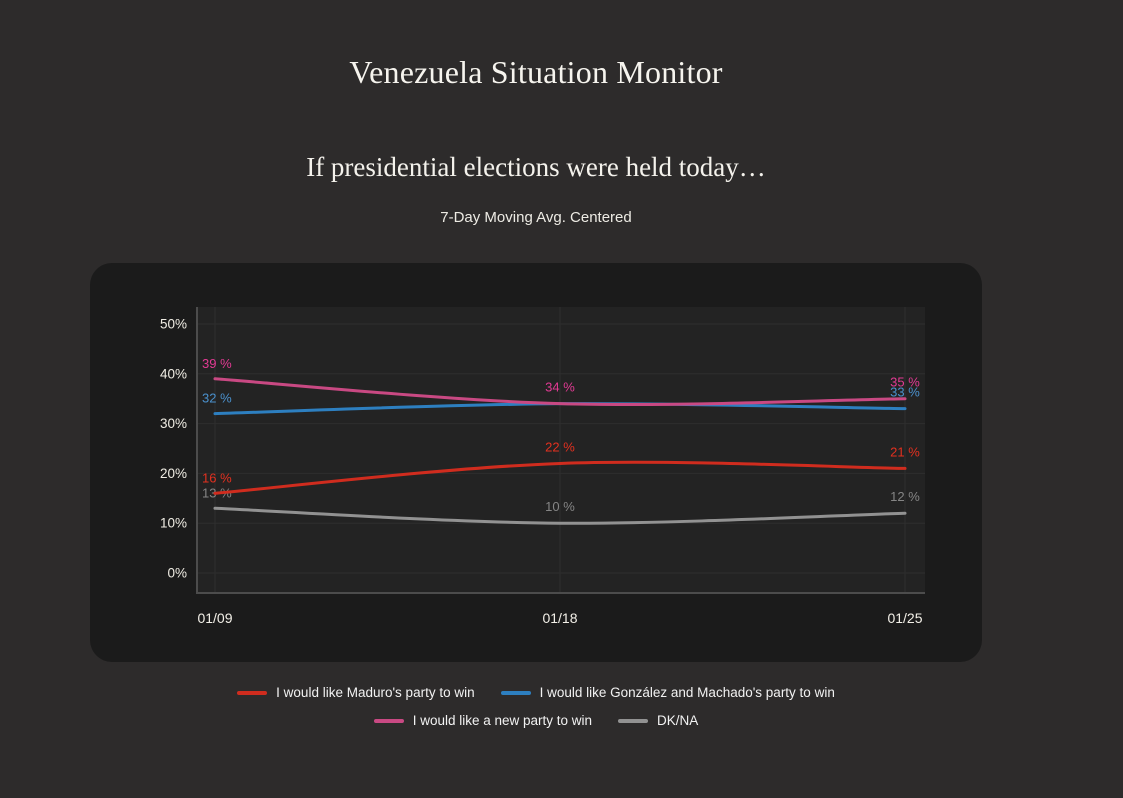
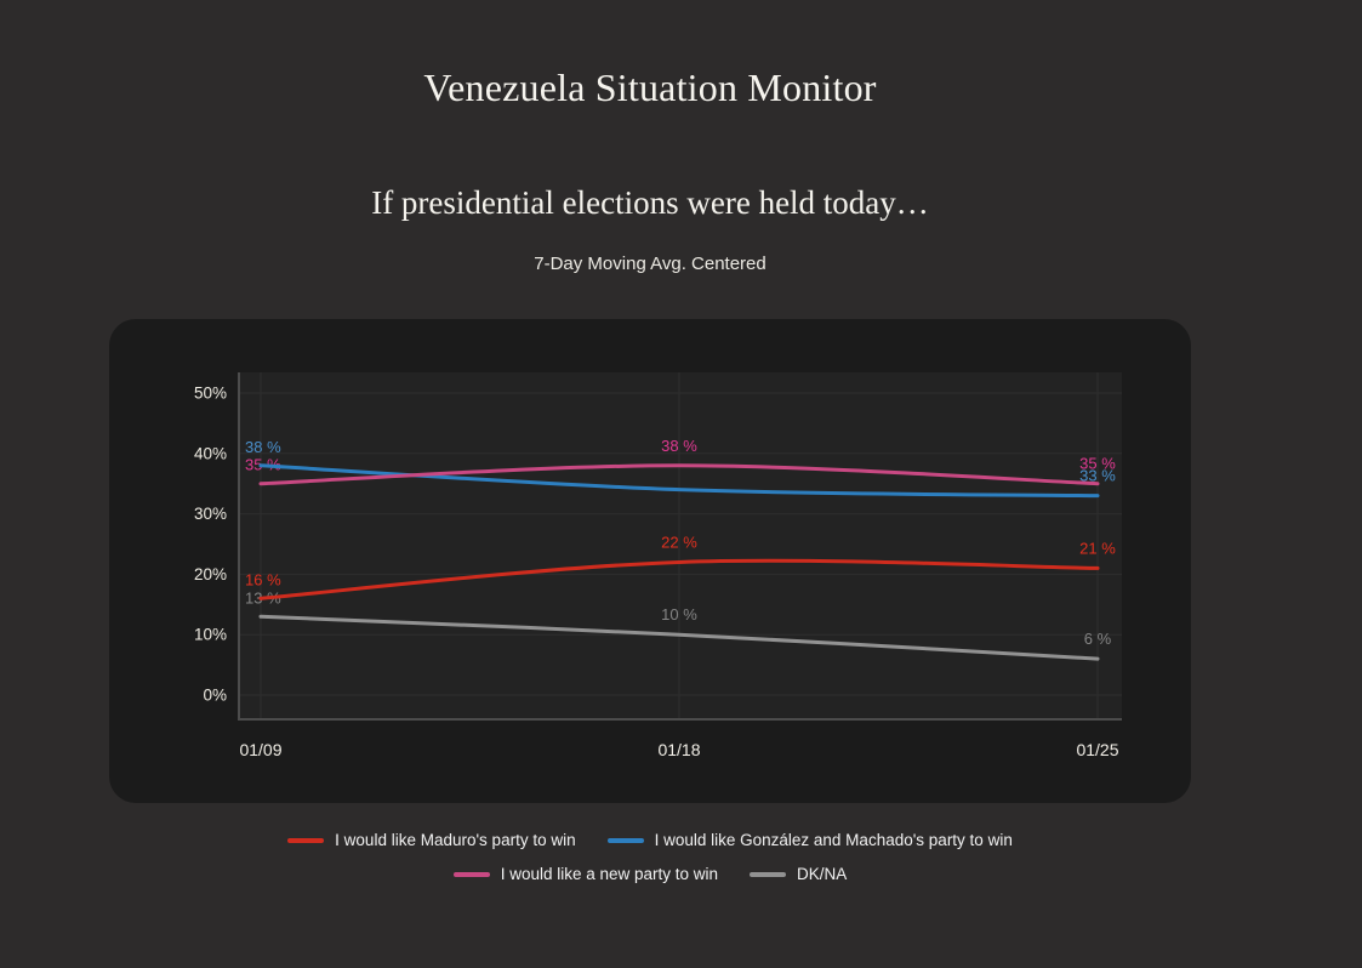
I would like González and Machado's party to win/01/09: 32 -> 38
I would like a new party to win/01/09: 39 -> 35
I would like a new party to win/01/18: 34 -> 38
DK/NA/01/25: 12 -> 6
